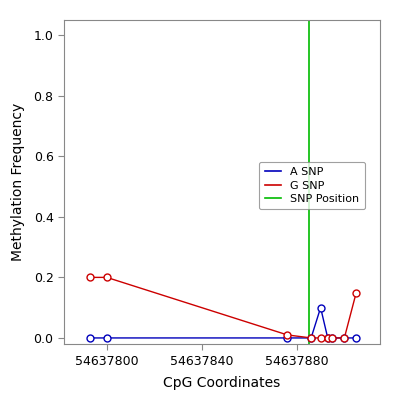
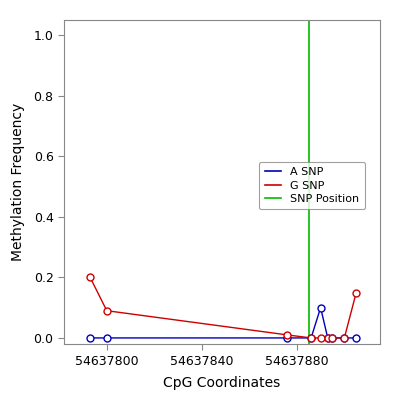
G SNP/54637800: 0.20 -> 0.09
